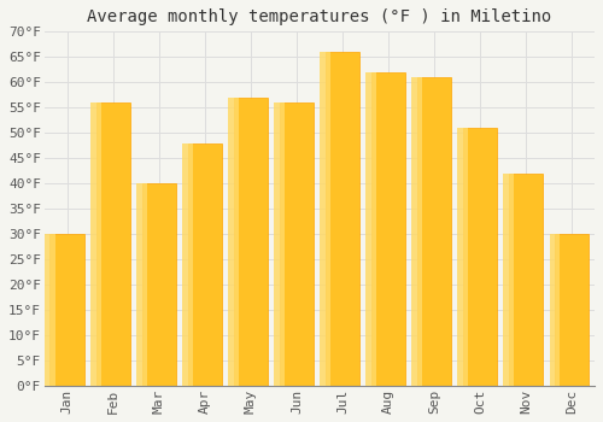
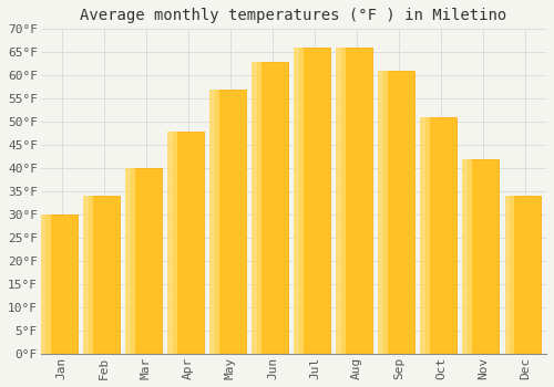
Feb: 56°F -> 34°F
Jun: 56°F -> 63°F
Aug: 62°F -> 66°F
Dec: 30°F -> 34°F
